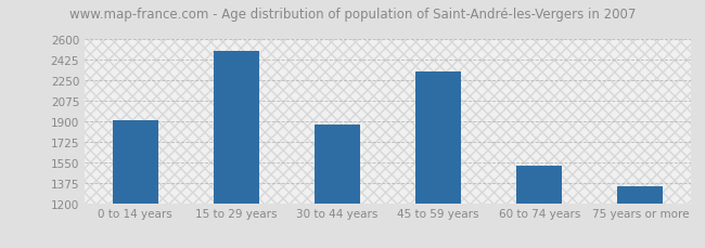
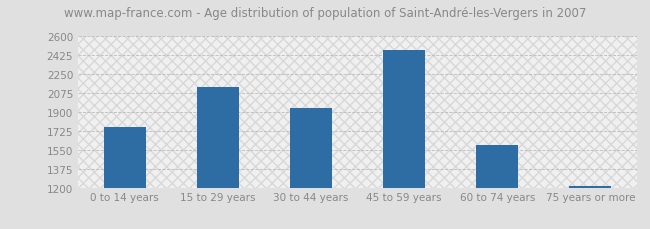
0 to 14 years: 1910 -> 1760
15 to 29 years: 2500 -> 2130
30 to 44 years: 1870 -> 1930
45 to 59 years: 2320 -> 2470
60 to 74 years: 1520 -> 1590
75 years or more: 1340 -> 1220
